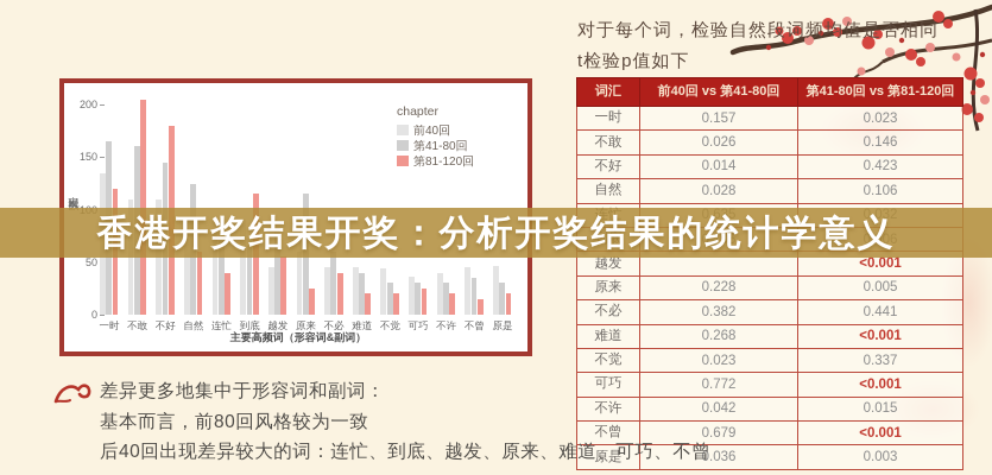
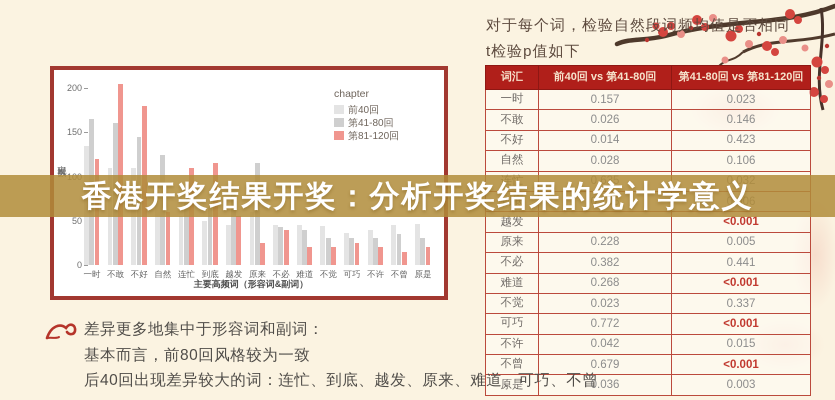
前40回/连忙: 80 -> 60
第81-120回/连忙: 40 -> 110
前40回/到底: 90 -> 50
第41-80回/不必: 60 -> 40
